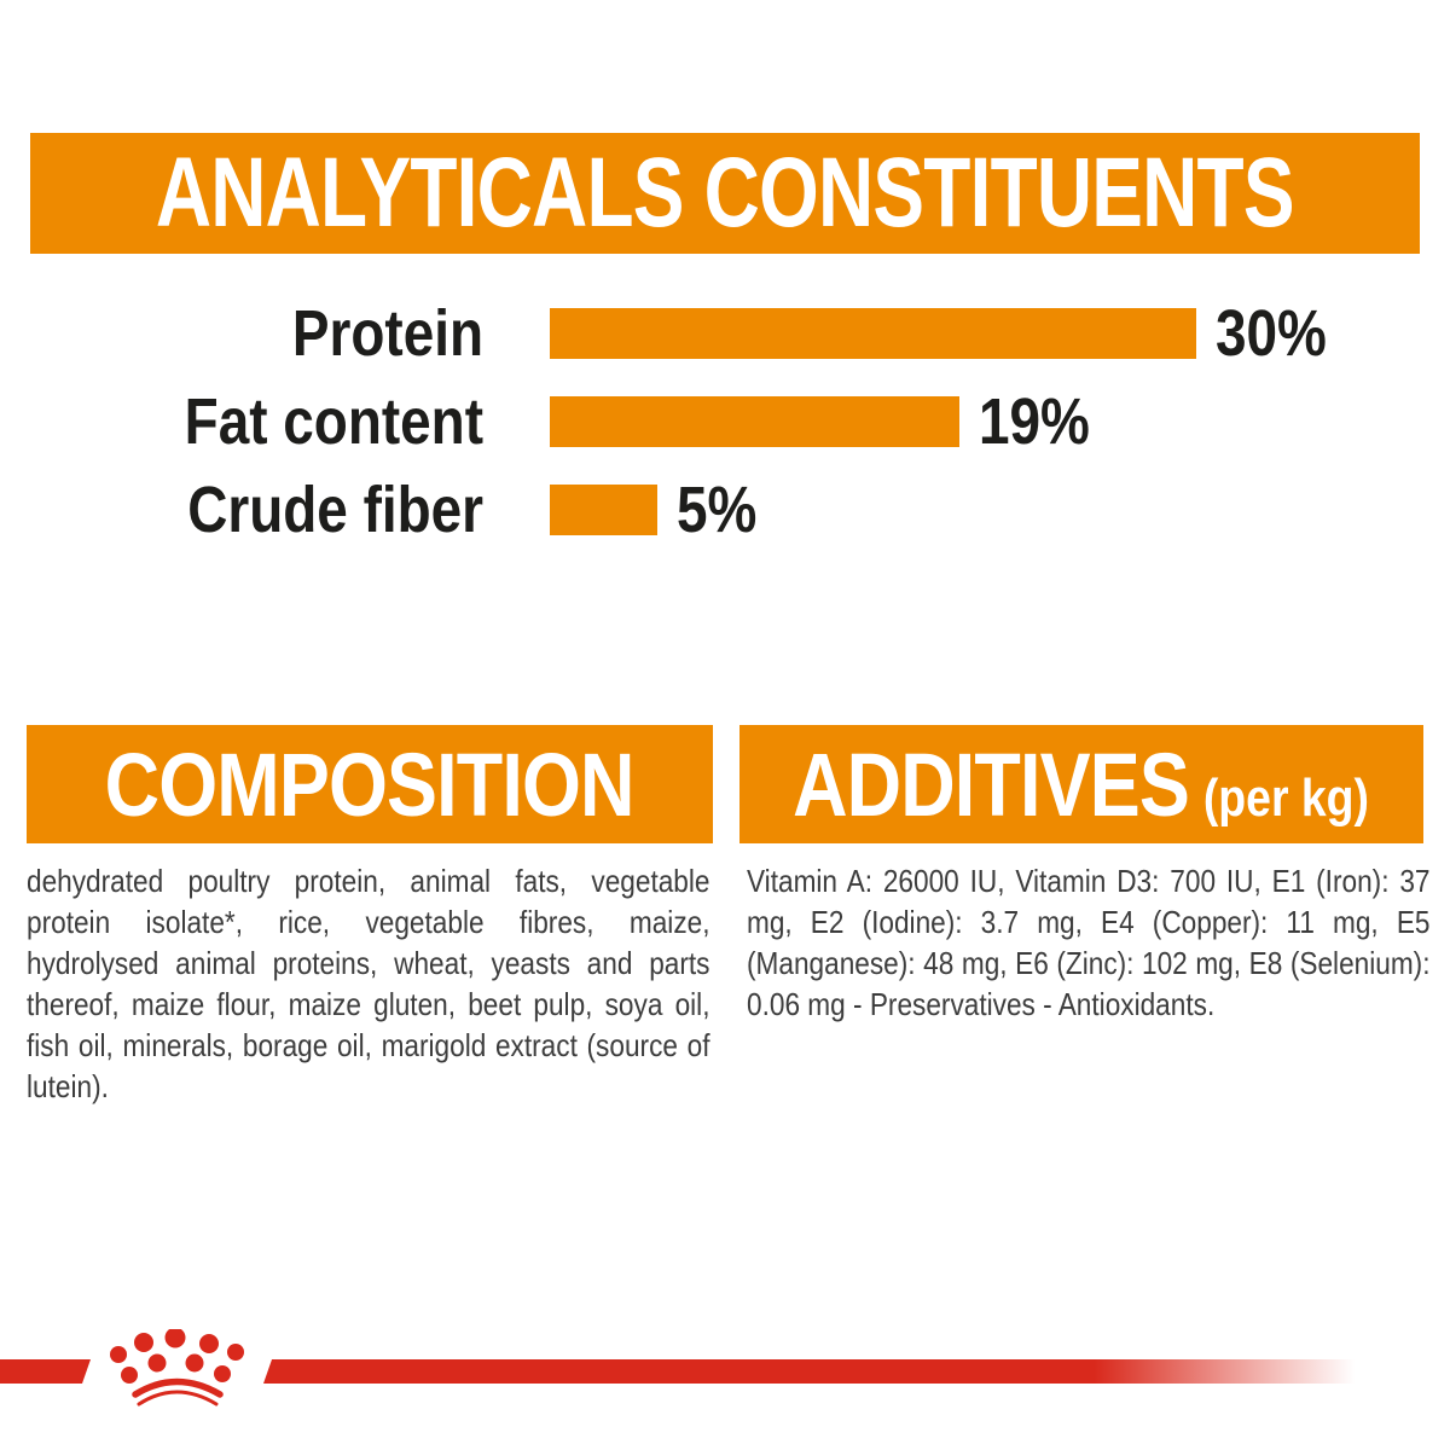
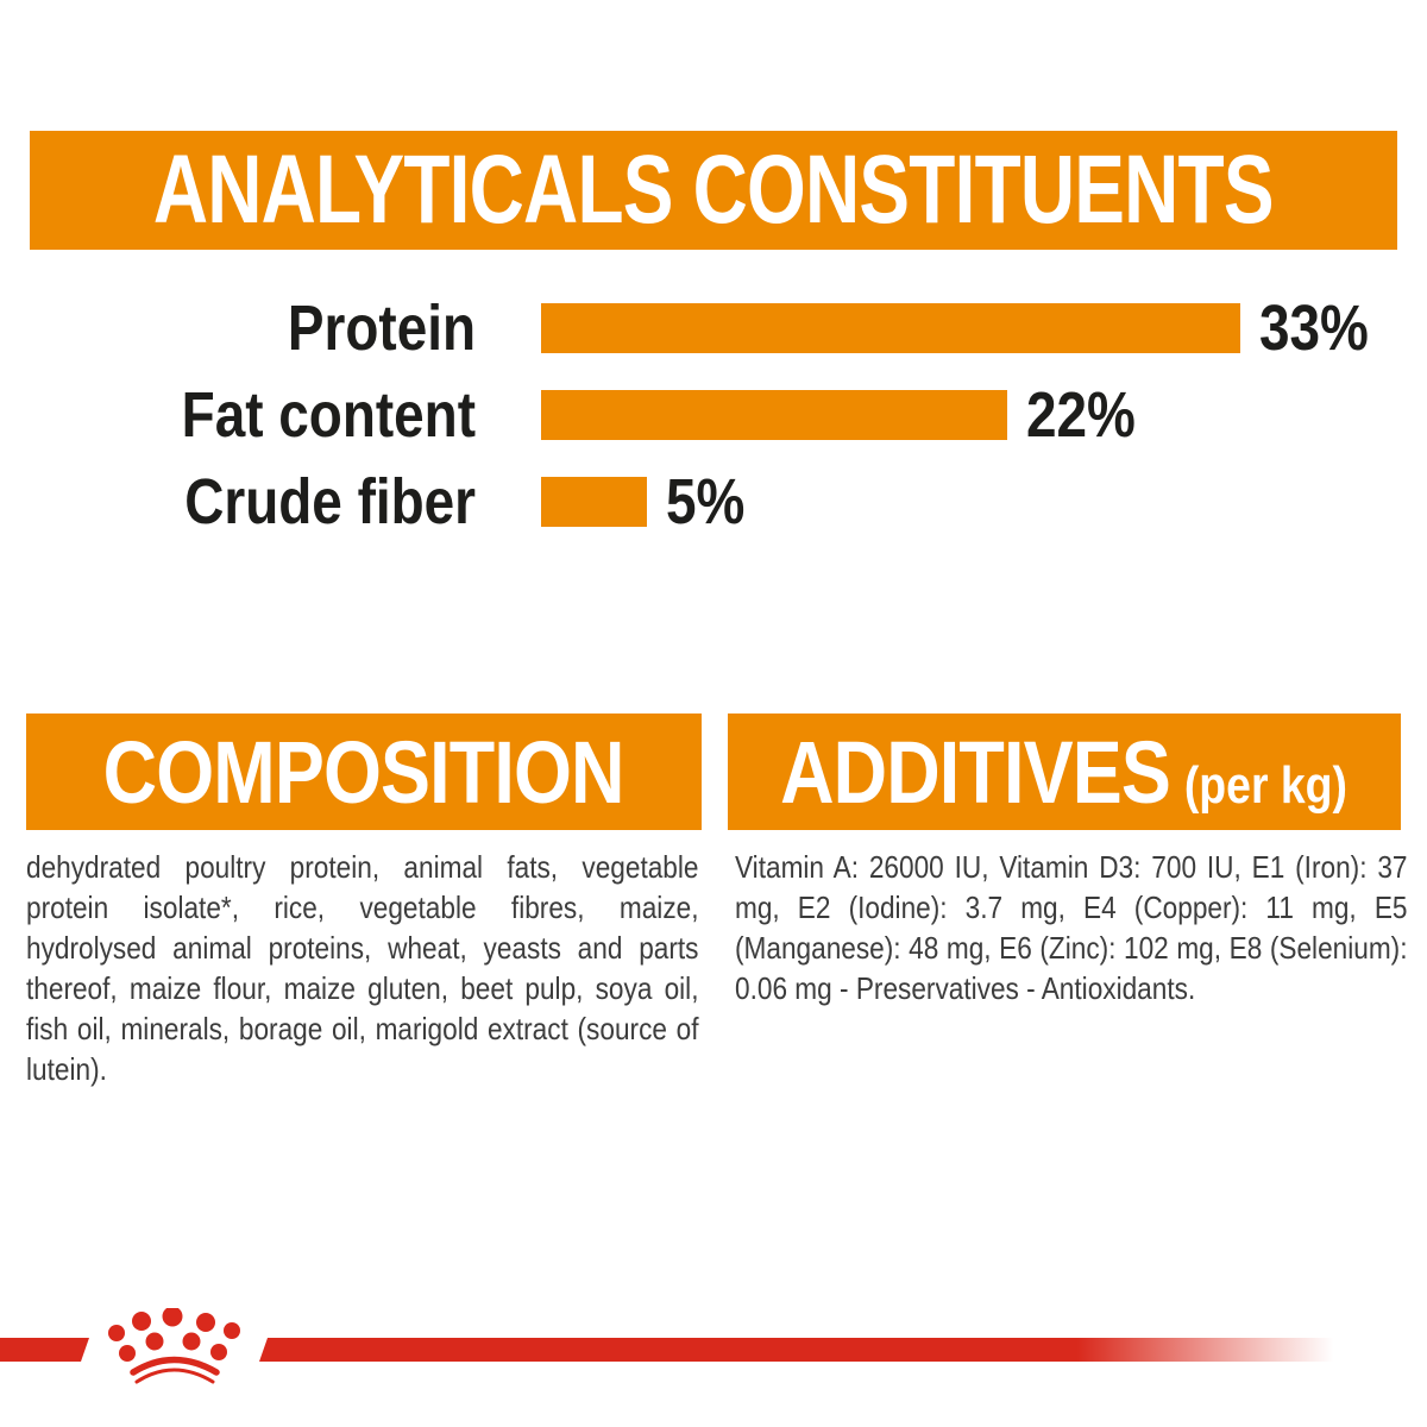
Protein: 30% -> 33%
Fat content: 19% -> 22%
